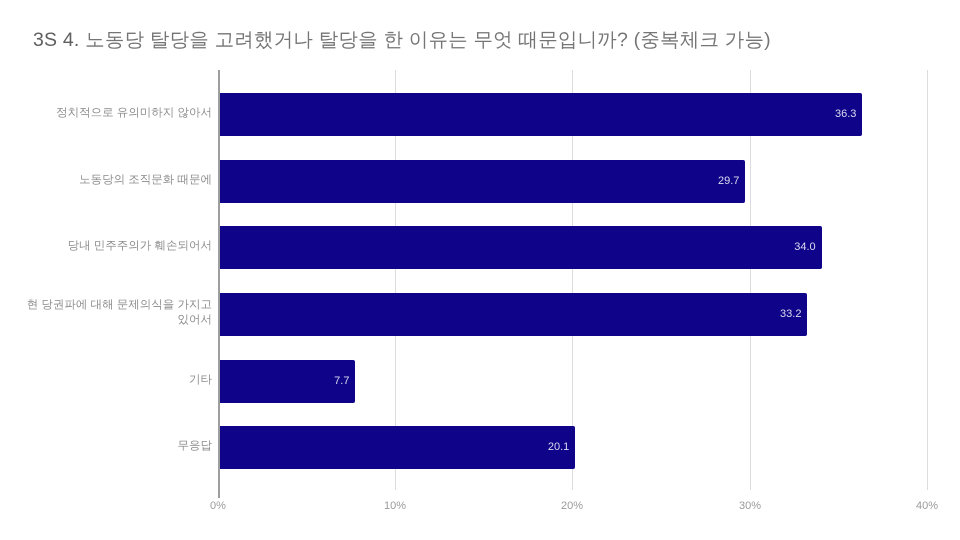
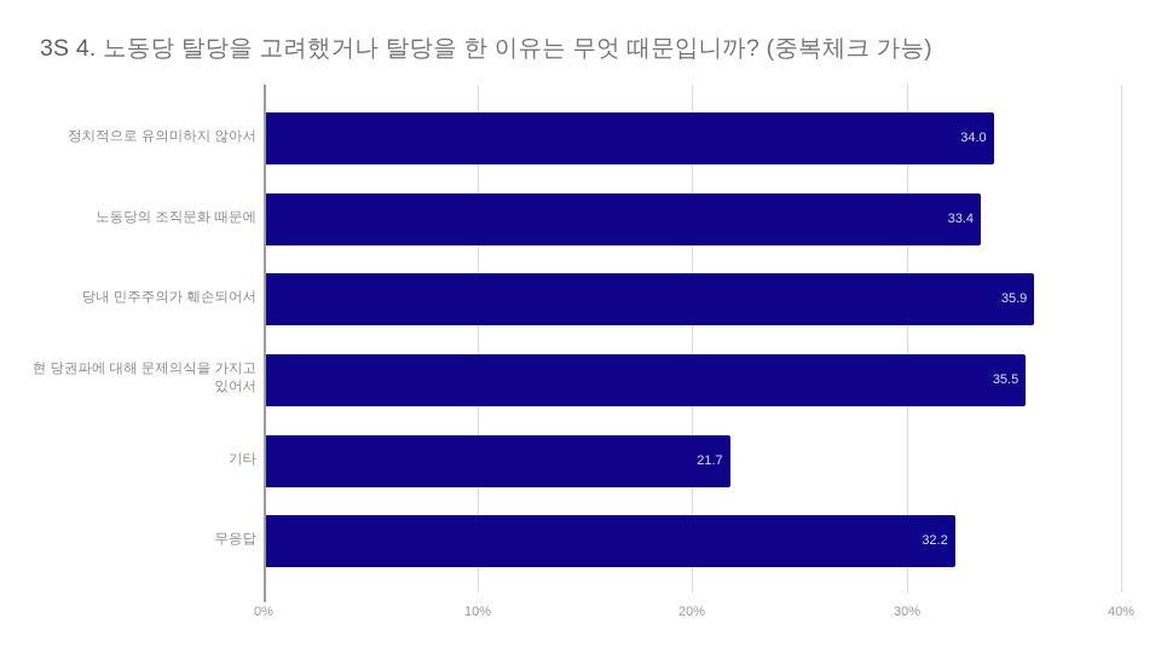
정치적으로 유의미하지 않아서: 36.3 -> 34.0
노동당의 조직문화 때문에: 29.7 -> 33.4
당내 민주주의가 훼손되어서: 34.0 -> 35.9
현 당권파에 대해 문제의식을 가지고 있어서: 33.2 -> 35.5
기타: 7.7 -> 21.7
무응답: 20.1 -> 32.2
